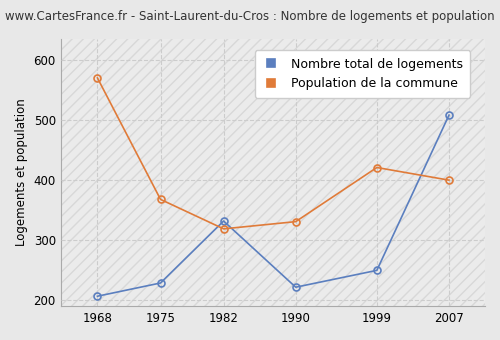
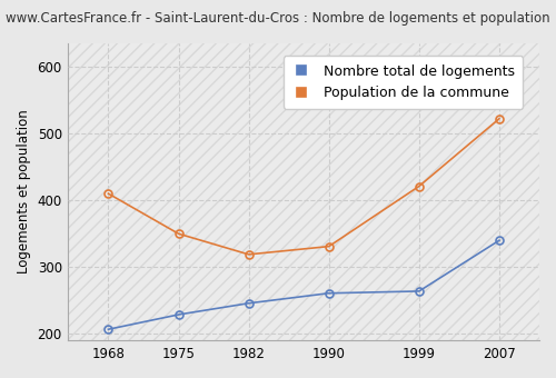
Population de la commune/1968: 570 -> 410
Population de la commune/1975: 368 -> 350
Nombre total de logements/1982: 332 -> 246
Nombre total de logements/1990: 222 -> 261
Nombre total de logements/1999: 250 -> 264
Nombre total de logements/2007: 508 -> 340
Population de la commune/2007: 400 -> 522
